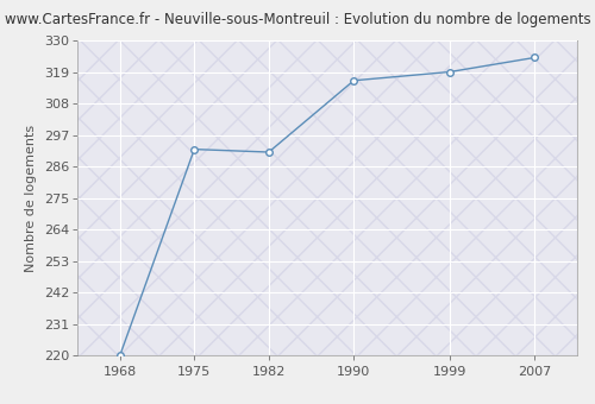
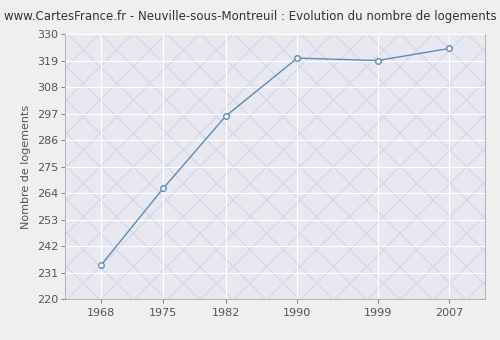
1968: 220 -> 234
1975: 292 -> 266
1982: 291 -> 296
1990: 316 -> 320
